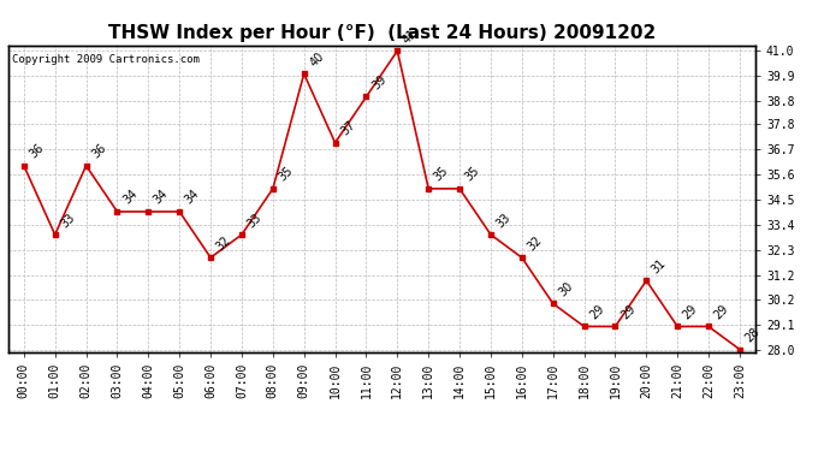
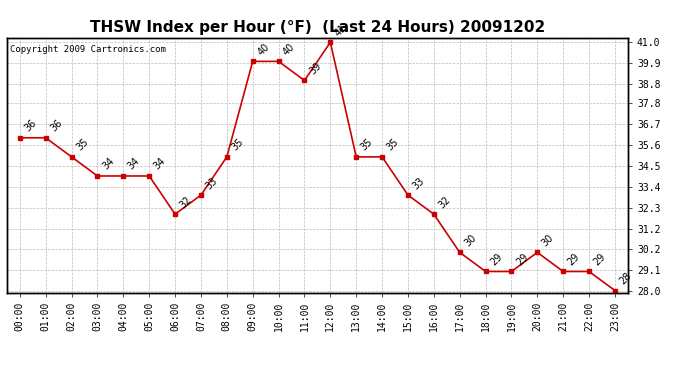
01:00: 33 -> 36
02:00: 36 -> 35
10:00: 37 -> 40
20:00: 31 -> 30
